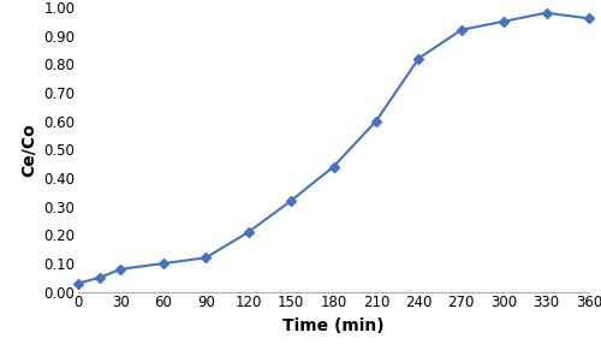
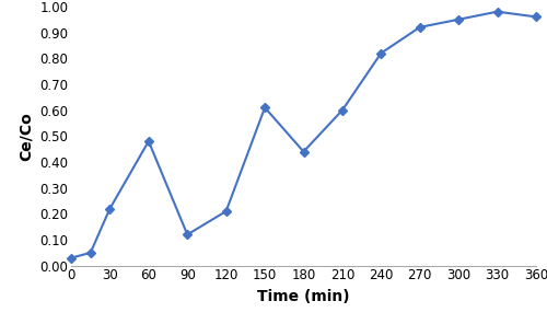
30: 0.08 -> 0.22
60: 0.10 -> 0.48
150: 0.32 -> 0.61
